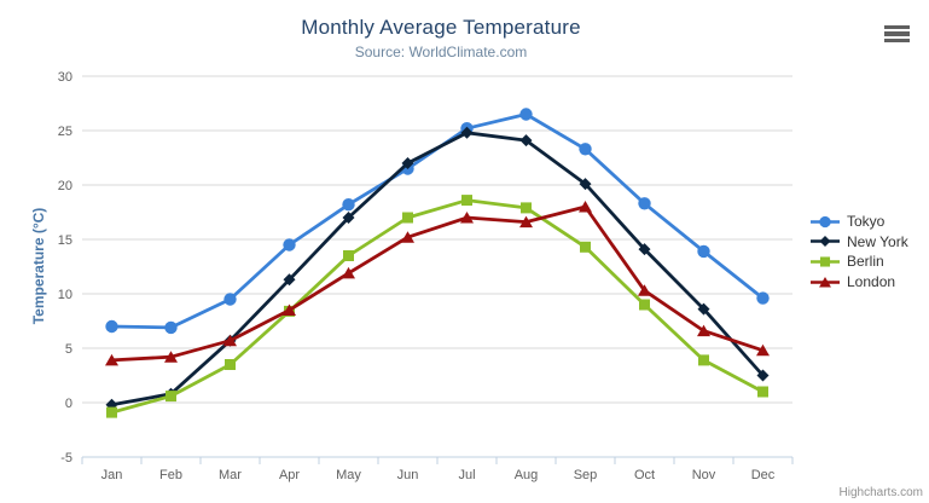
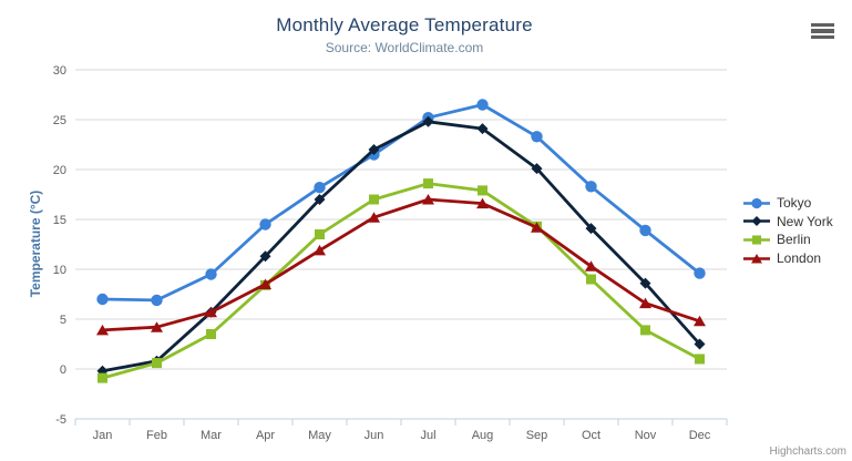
London/Sep: 18 -> 14
